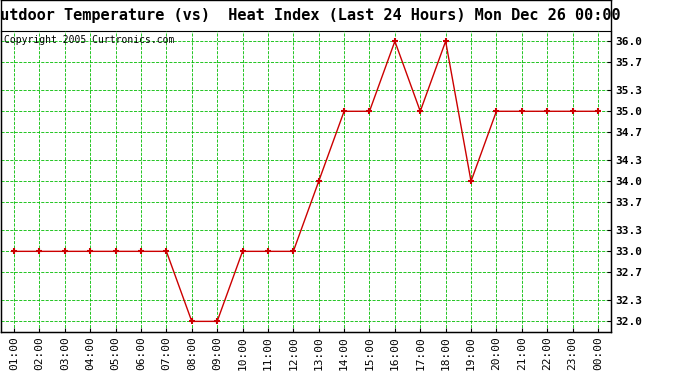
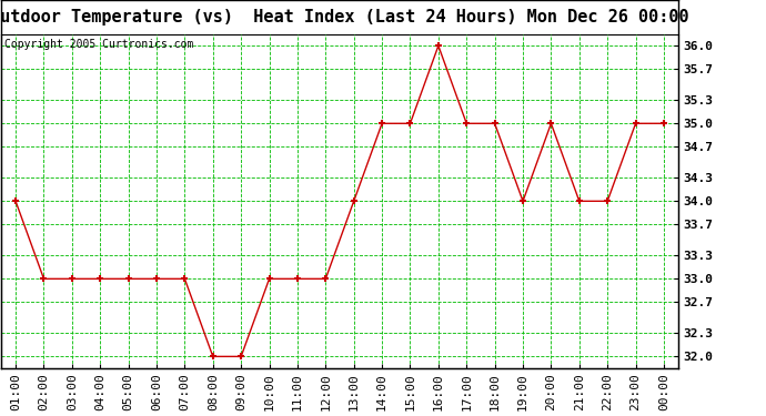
01:00: 33 -> 34
18:00: 36 -> 35
21:00: 35 -> 34
22:00: 35 -> 34
